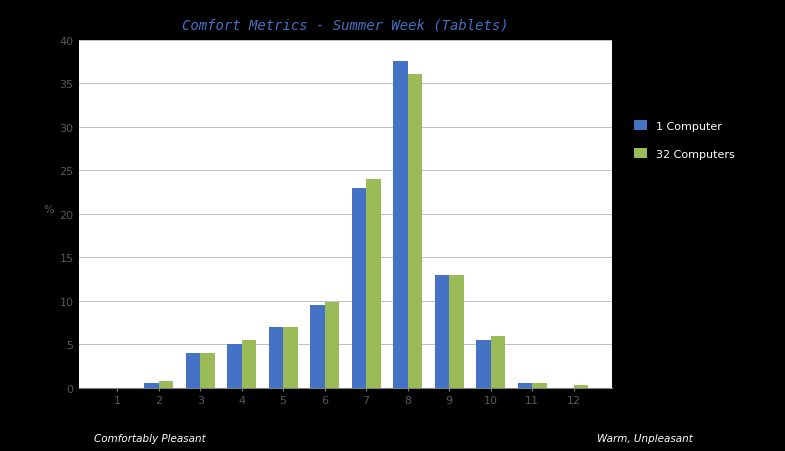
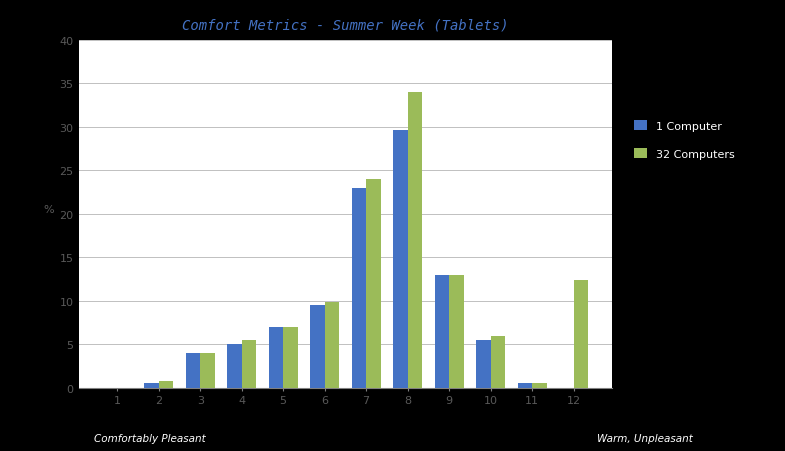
1 Computer/8: 37.5 -> 29.6
32 Computers/8: 36.0 -> 34.0
32 Computers/12: 0.3 -> 12.4
